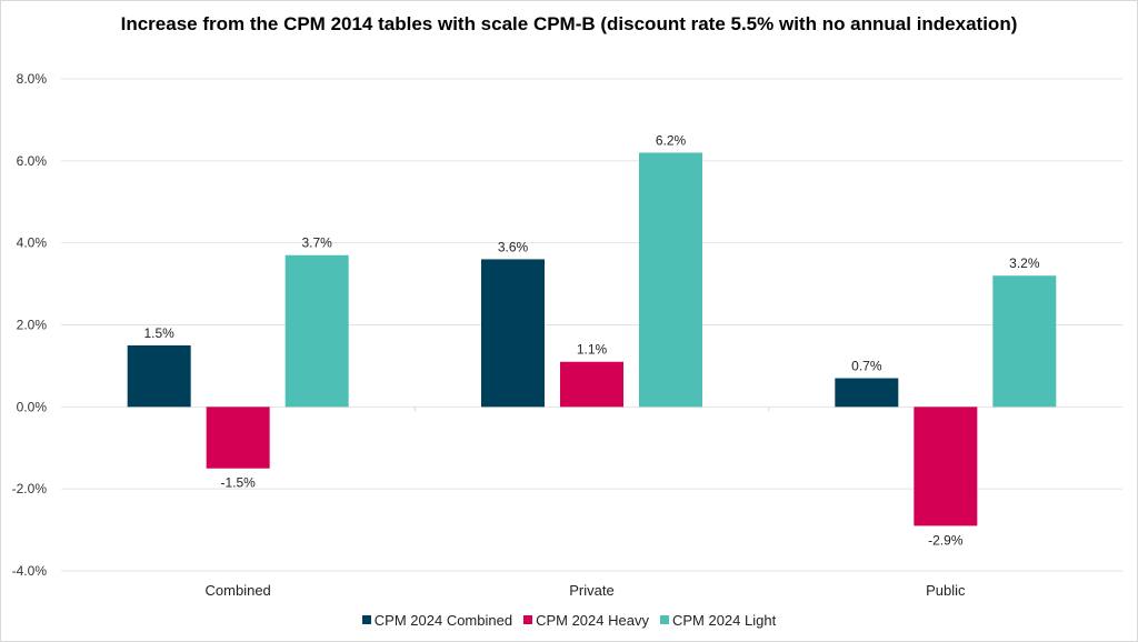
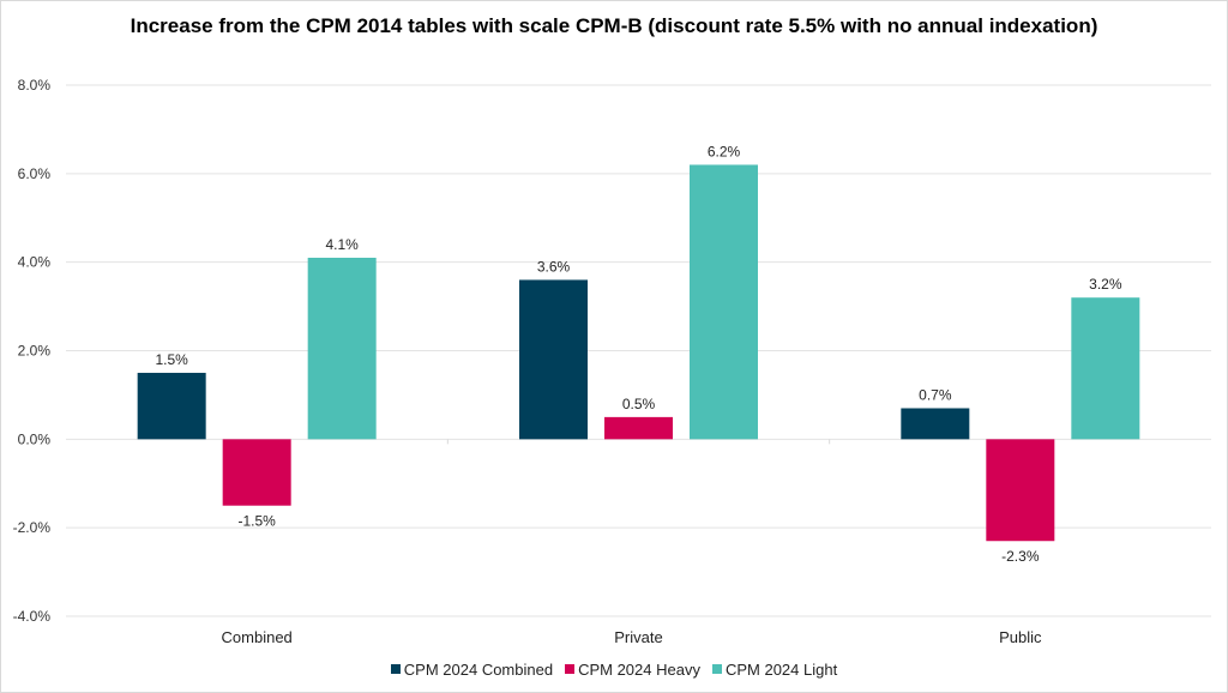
CPM 2024 Light/Combined: 3.7% -> 4.1%
CPM 2024 Heavy/Private: 1.1% -> 0.5%
CPM 2024 Heavy/Public: -2.9% -> -2.3%
